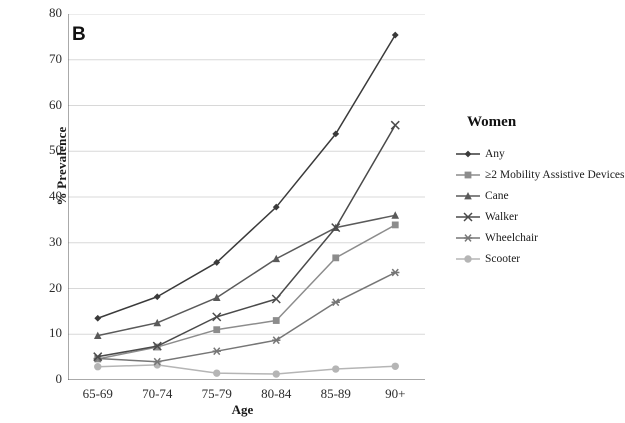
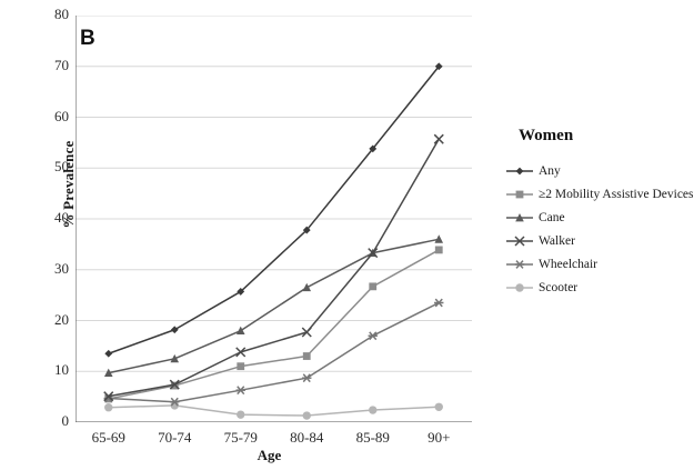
Any/90+: 75 -> 70
